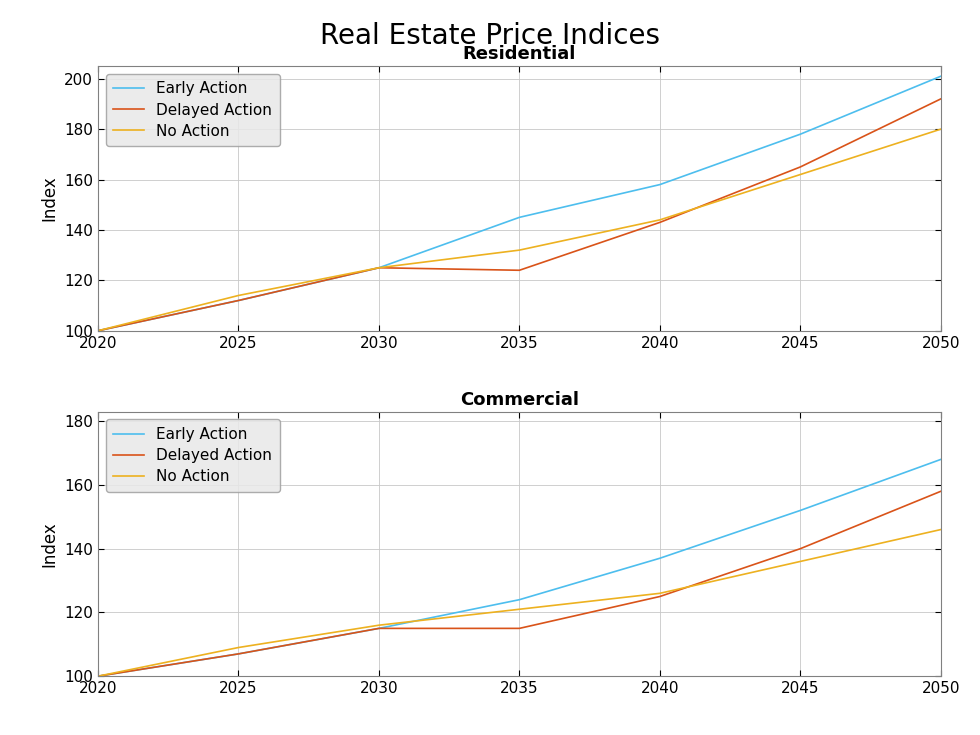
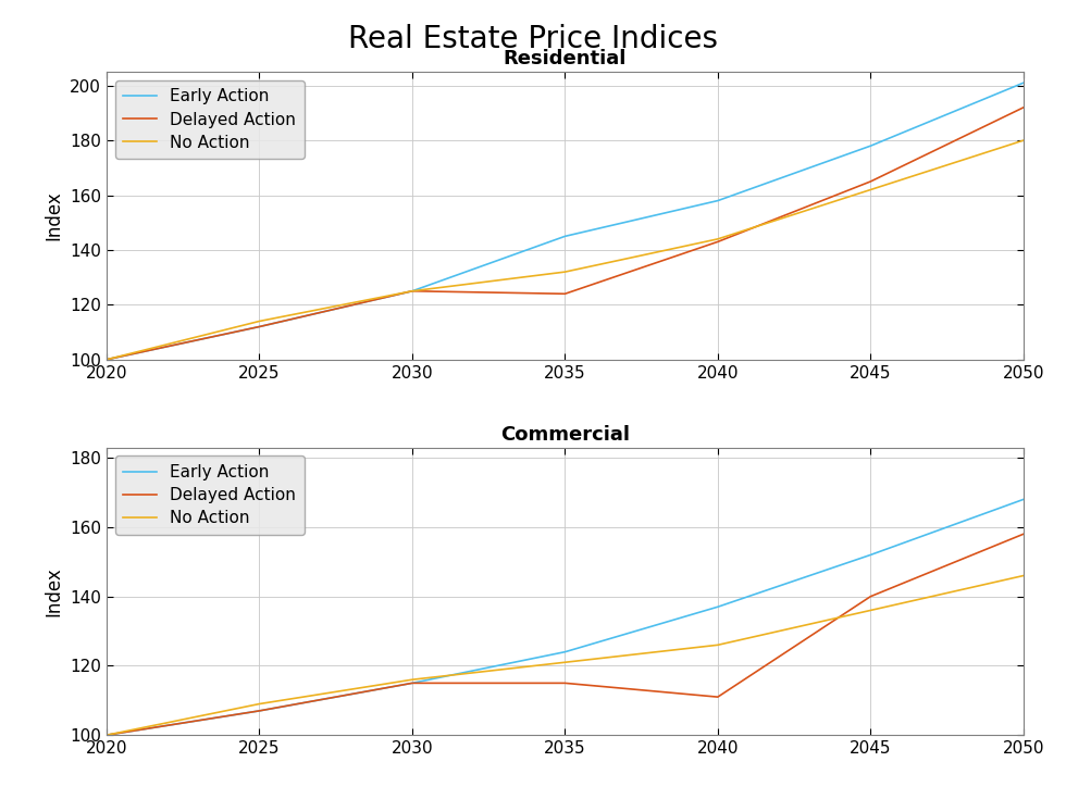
Commercial/Delayed Action/2040: 125 -> 111
